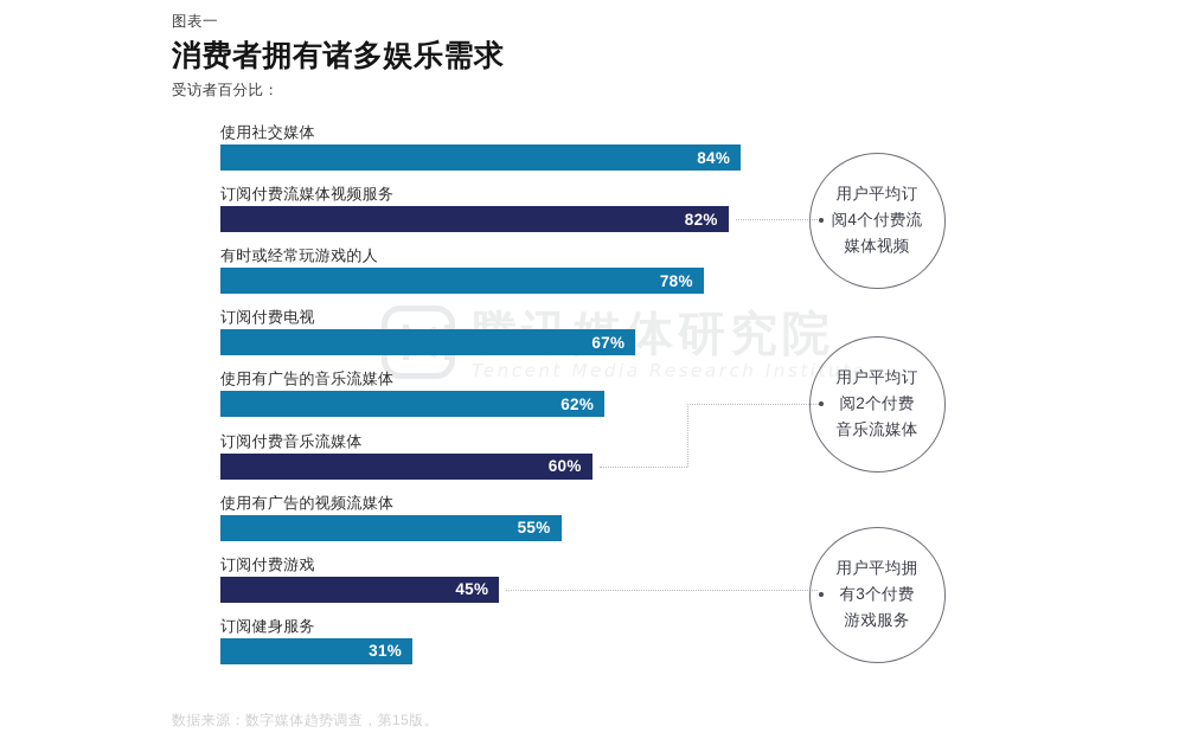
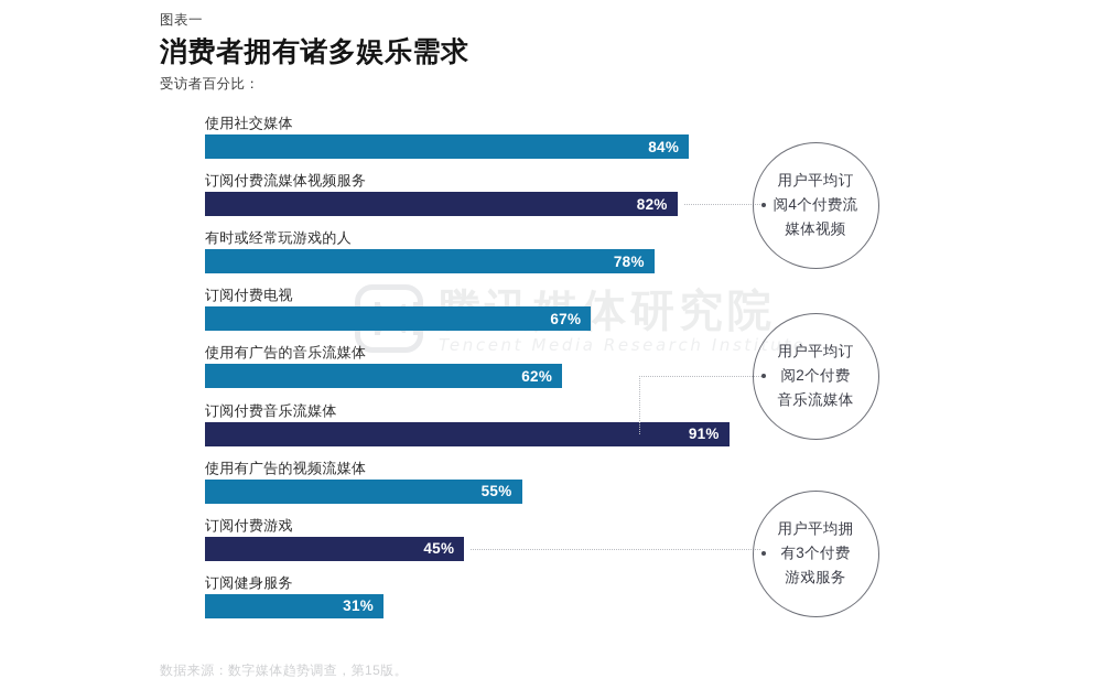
订阅付费音乐流媒体: 60% -> 91%
